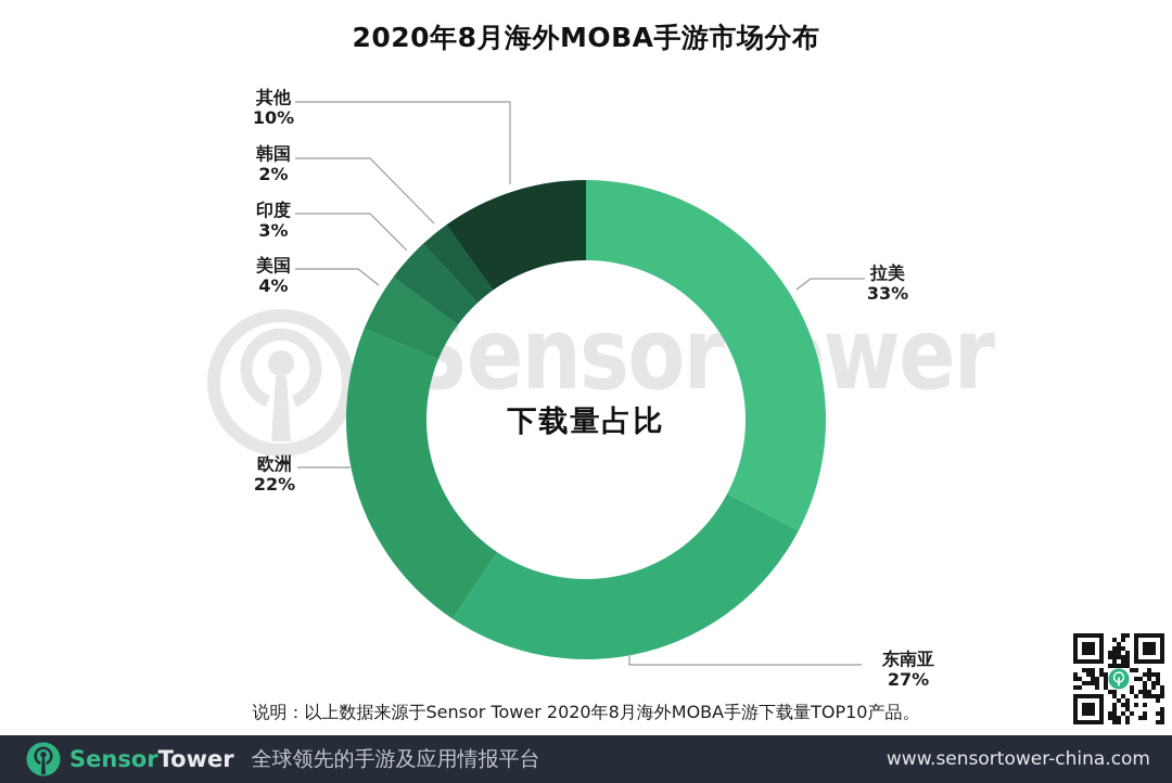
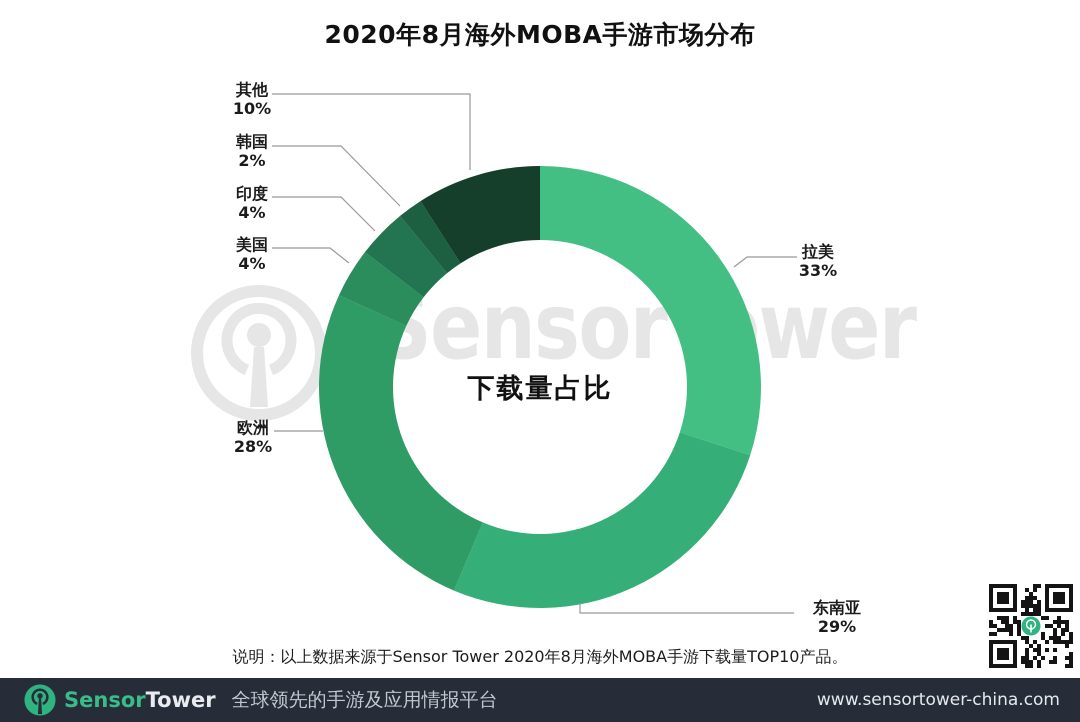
东南亚: 27% -> 29%
欧洲: 22% -> 28%
印度: 3% -> 4%
